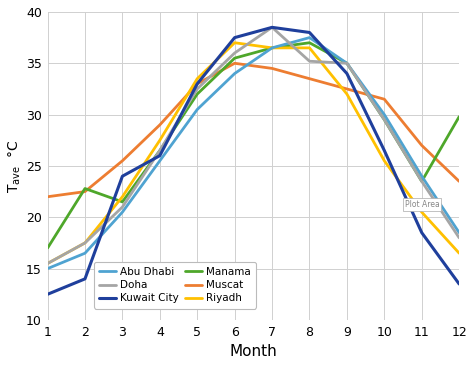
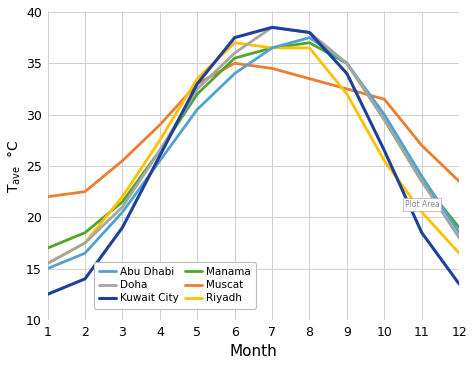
Manama/2: 22.8 -> 18.5
Kuwait City/3: 24.0 -> 19.0
Doha/8: 35.2 -> 38.0
Manama/12: 29.8 -> 19.0
